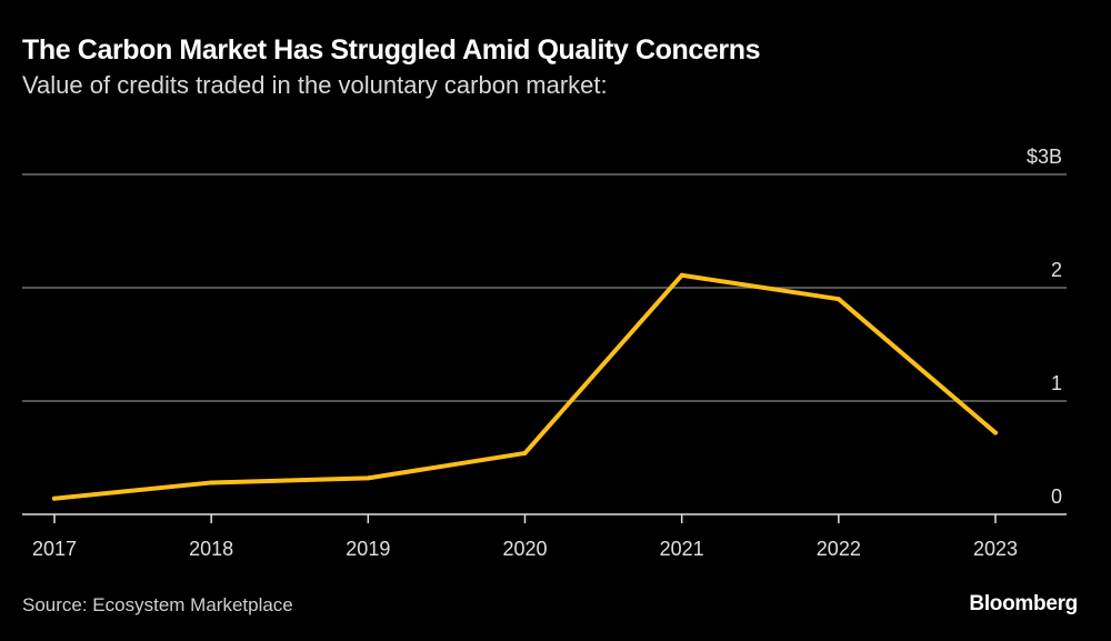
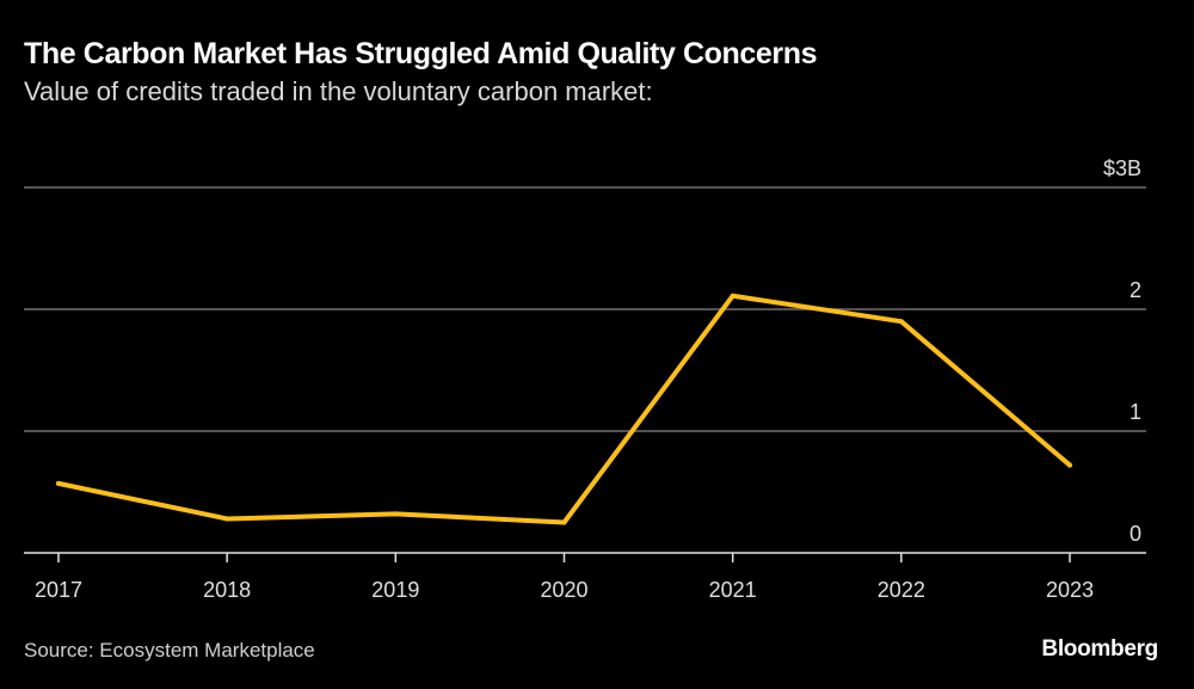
2017: $0.14B -> $0.57B
2020: $0.54B -> $0.25B
